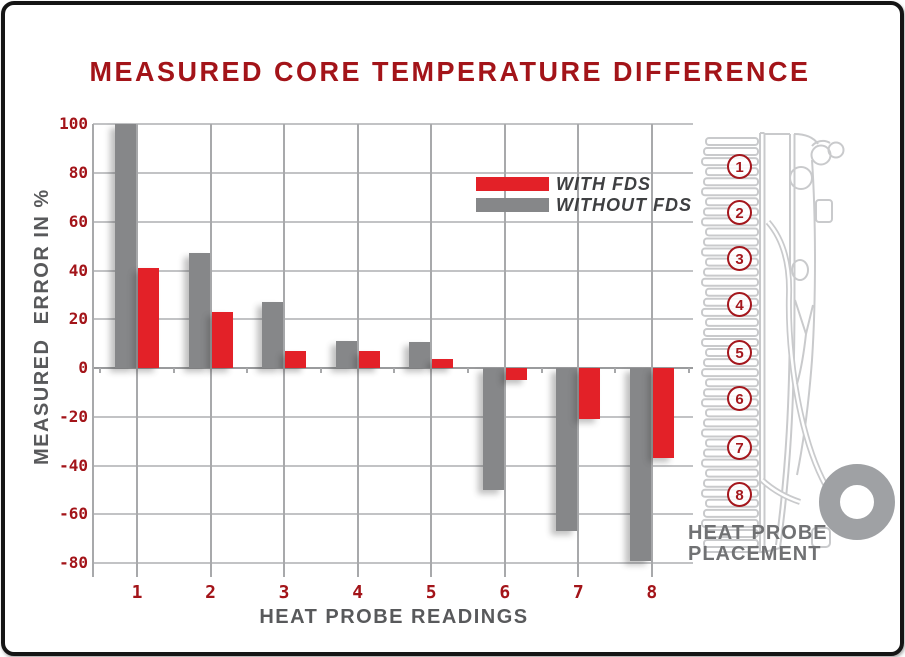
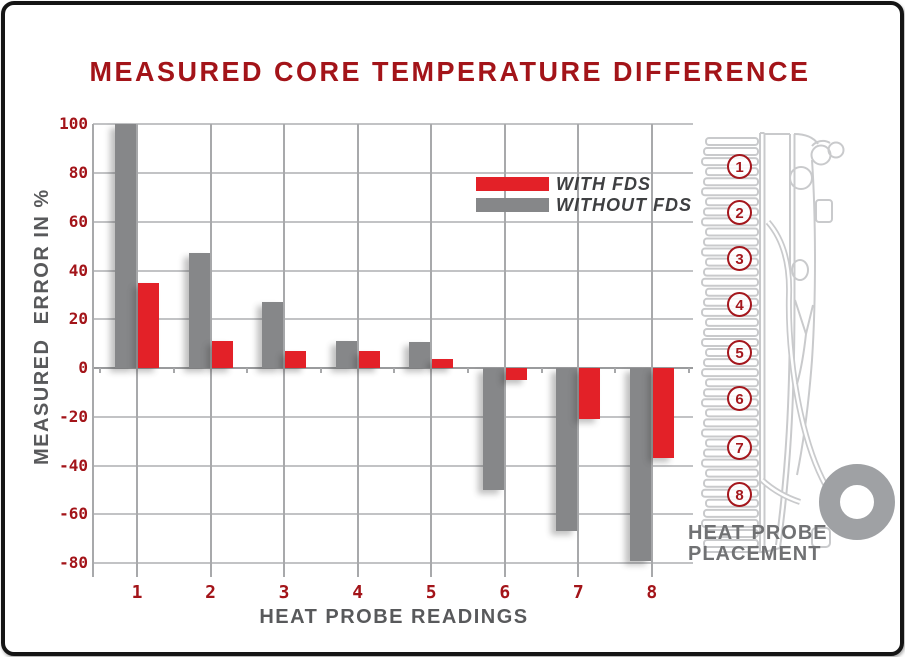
WITH FDS/1: 41 -> 35
WITH FDS/2: 23 -> 11
